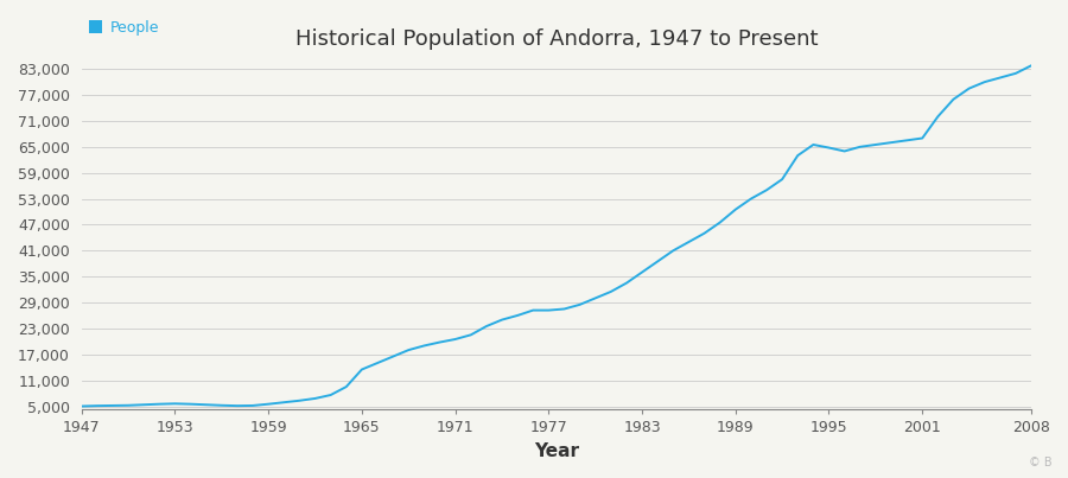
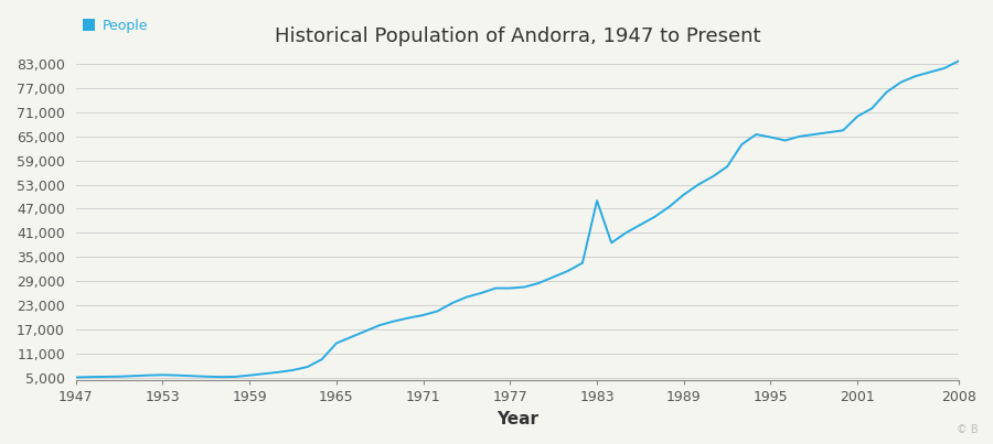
1983: 36,000 -> 49,000
2001: 67,000 -> 70,000
